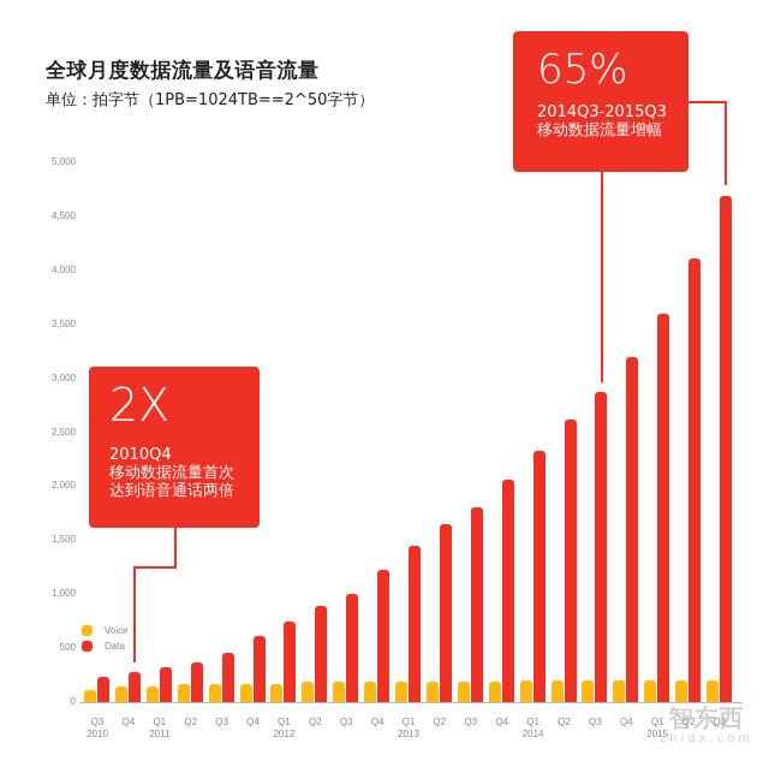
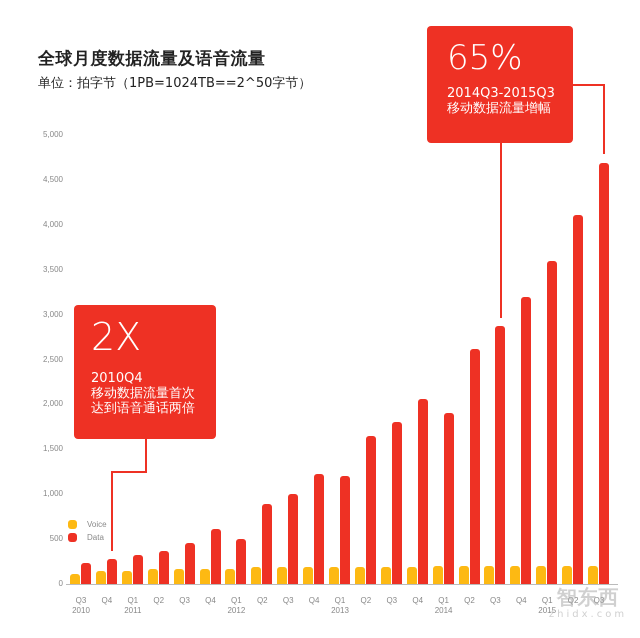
Data/Q1 2012: 700 -> 500
Data/Q1 2013: 1400 -> 1200
Data/Q1 2014: 2300 -> 1900
